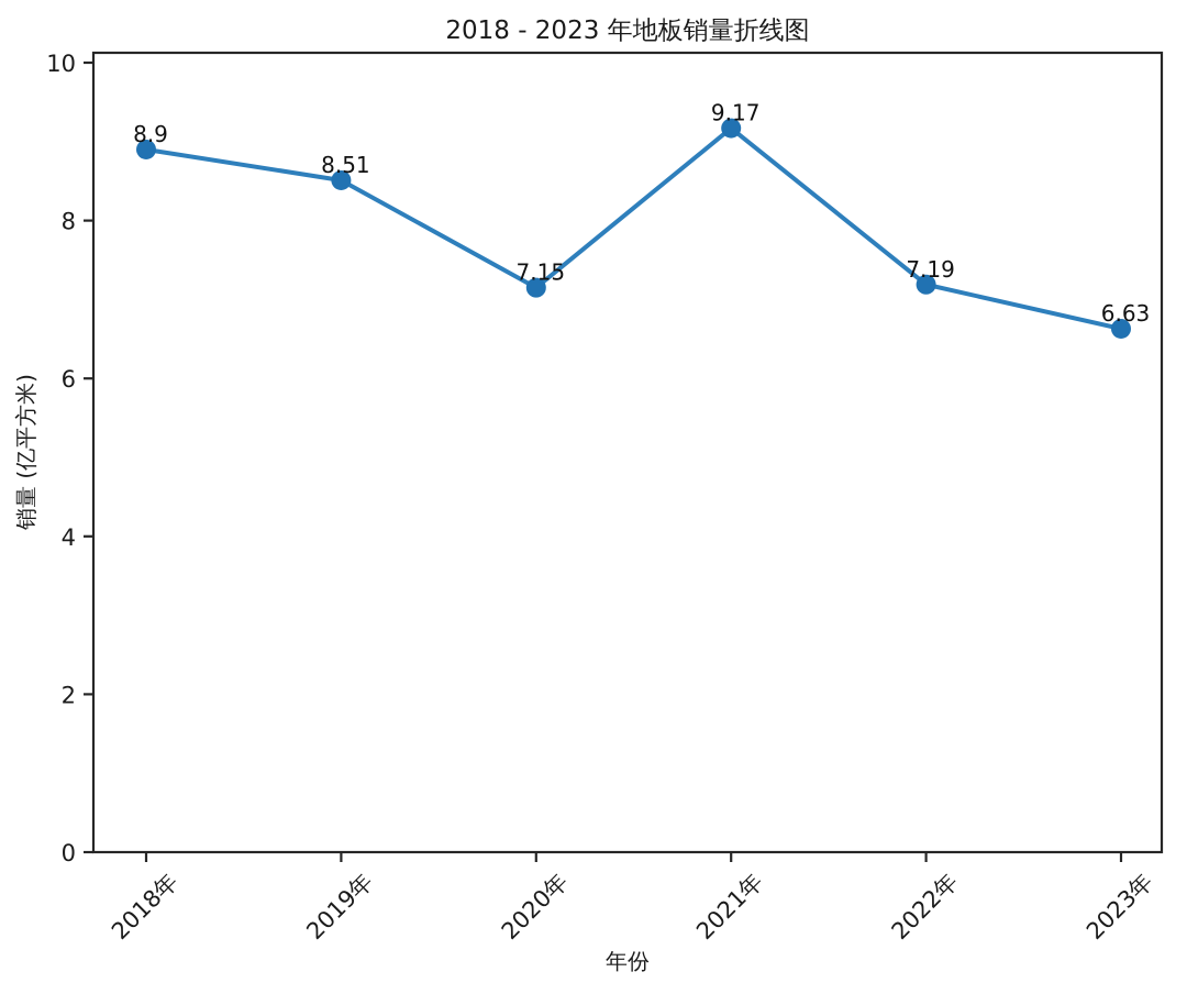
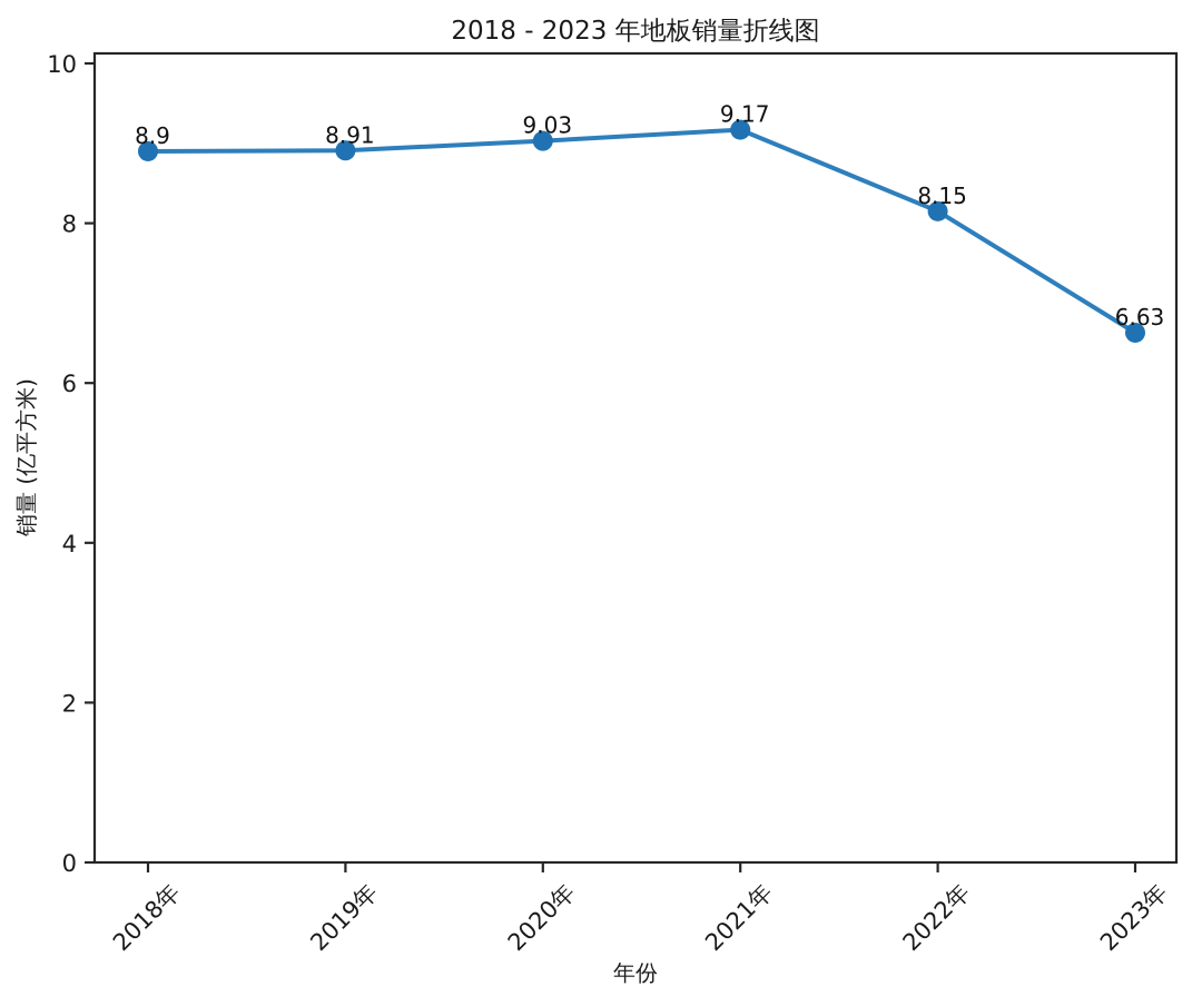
2019年: 8.51 -> 8.91
2020年: 7.15 -> 9.03
2022年: 7.19 -> 8.15
